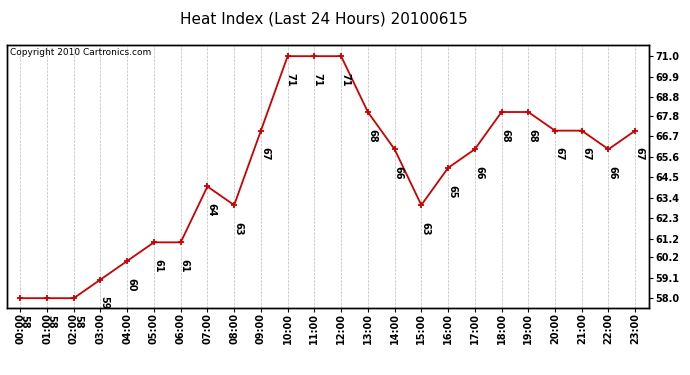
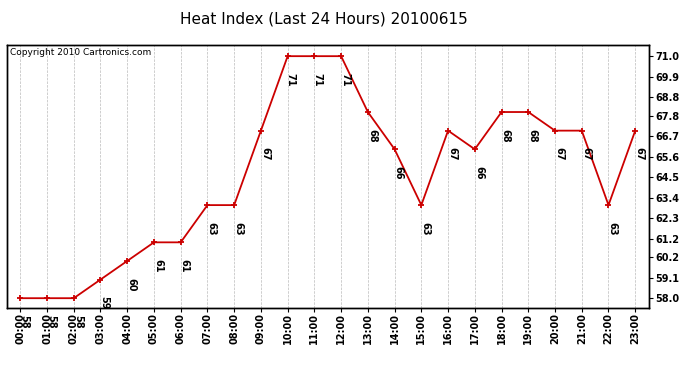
07:00: 64 -> 63
16:00: 65 -> 67
22:00: 66 -> 63
